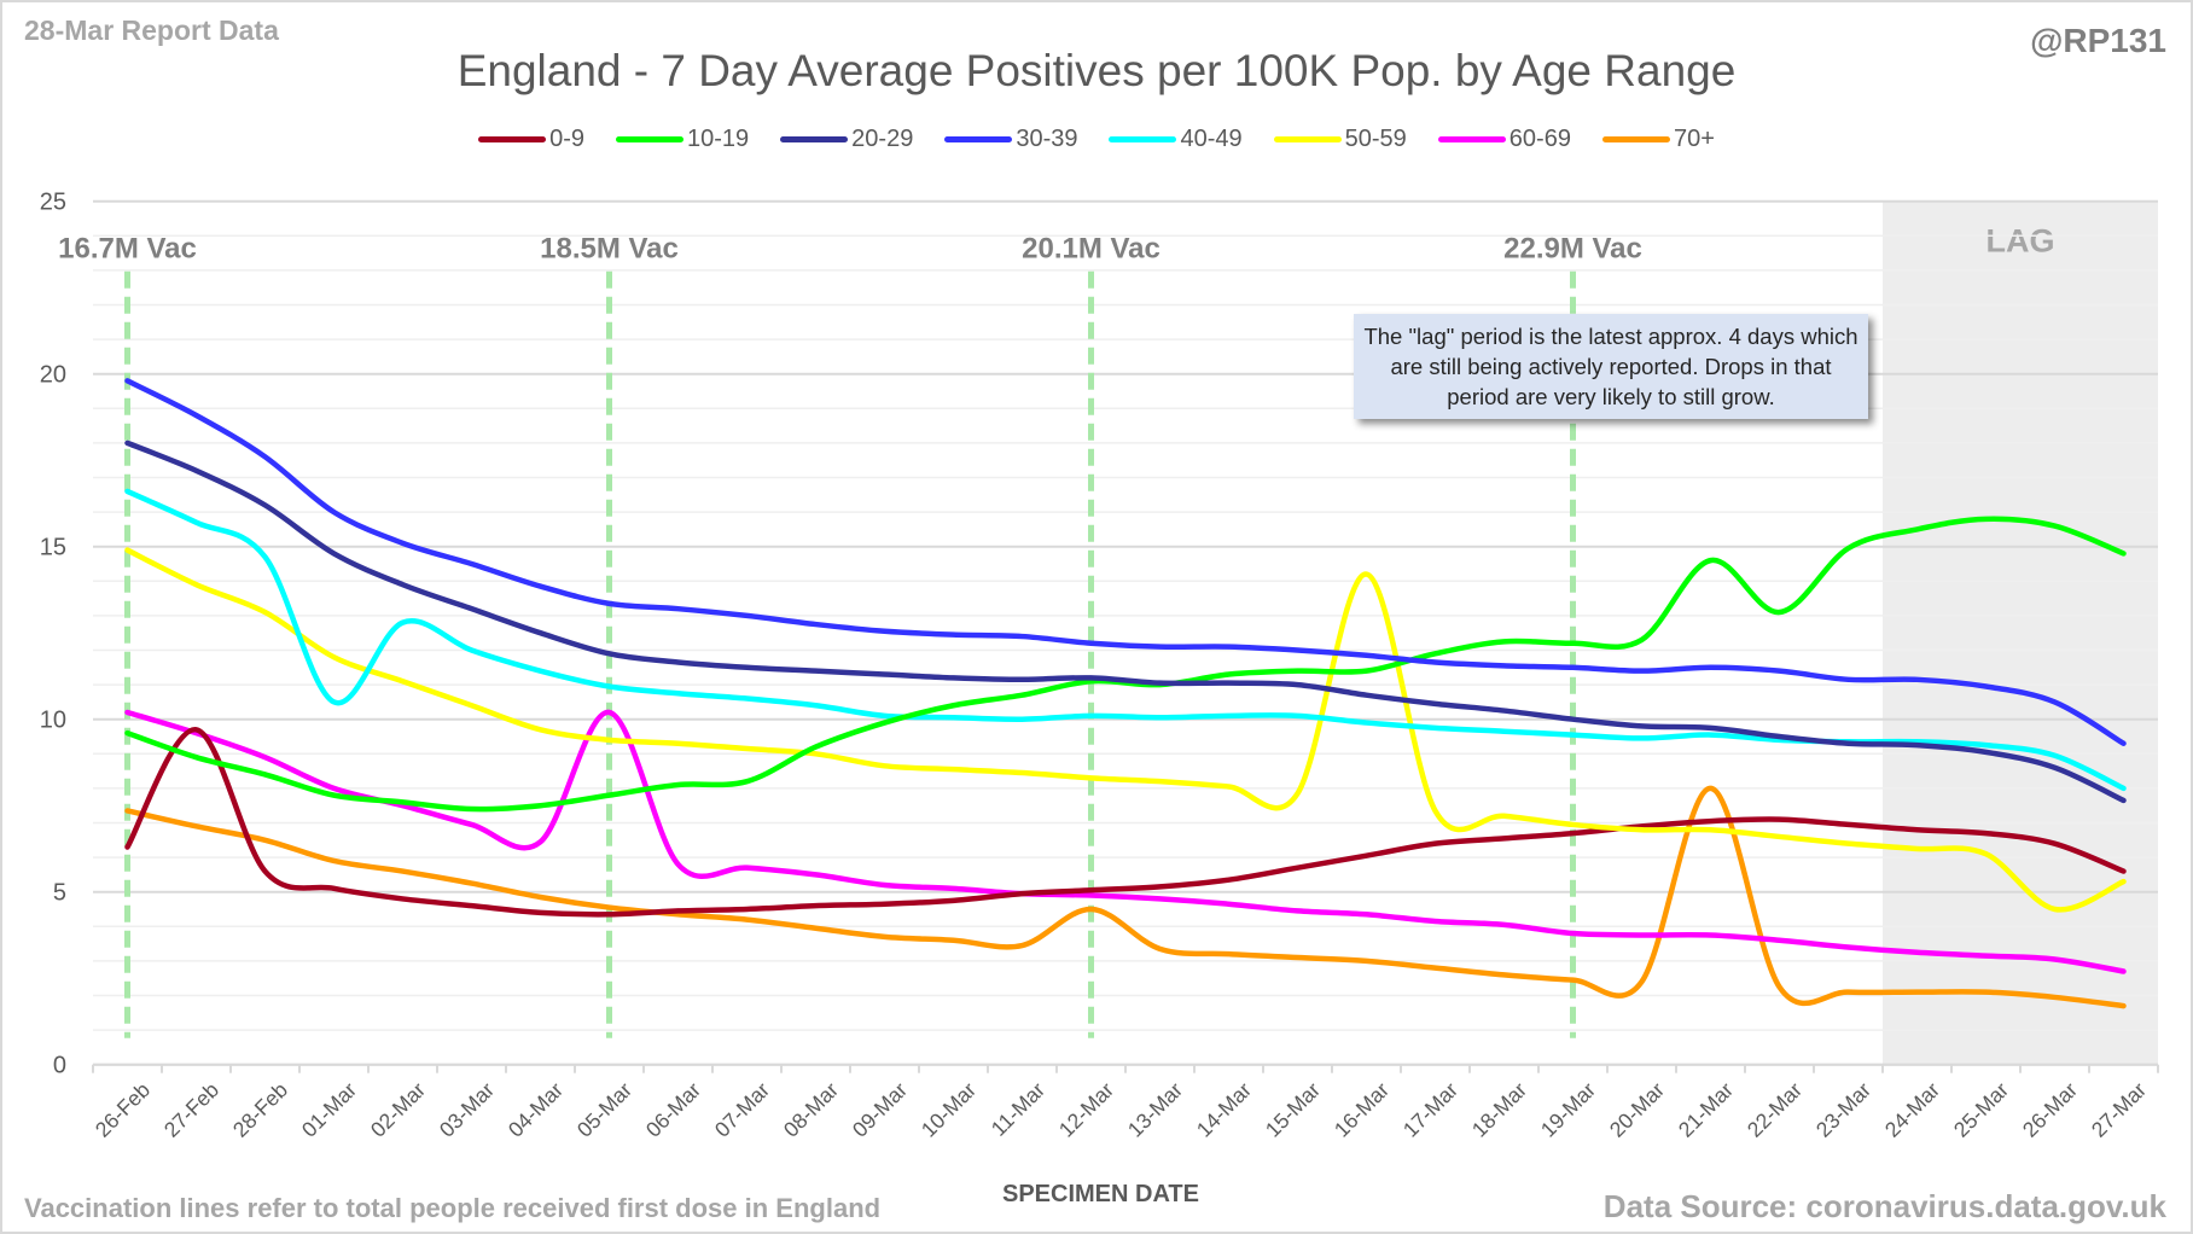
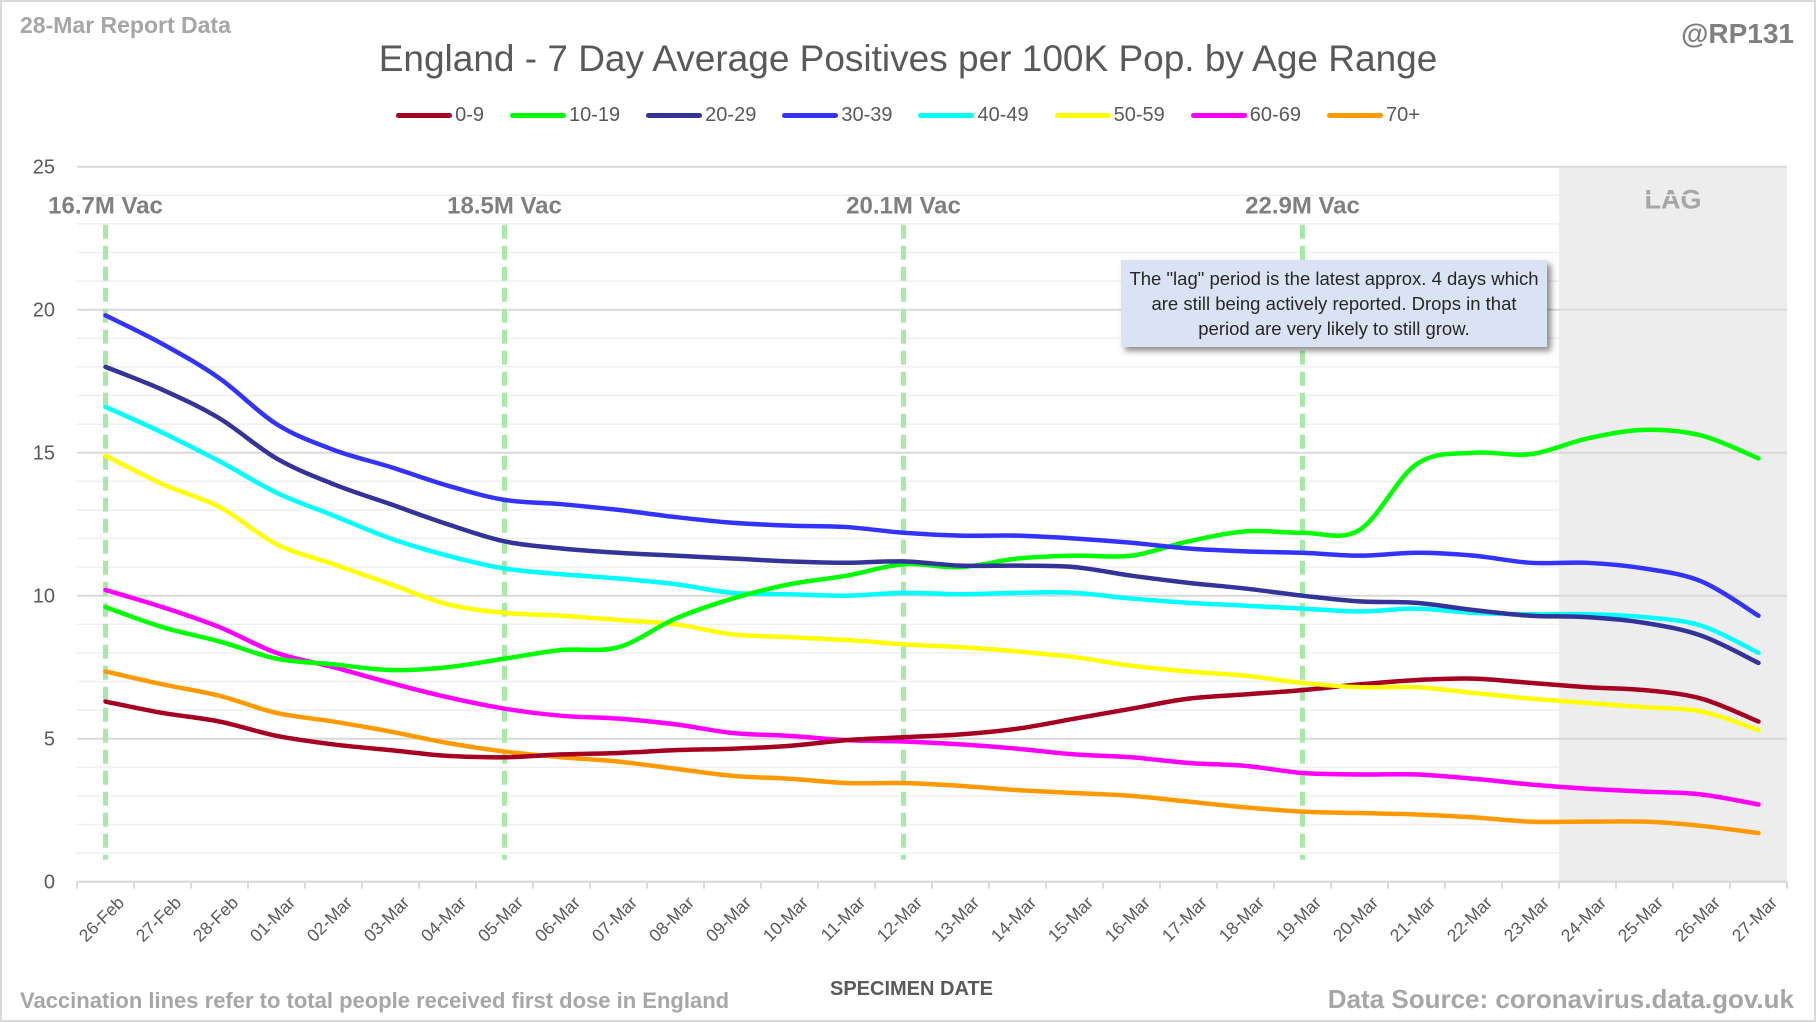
0-9/27-Feb: 9.7 -> 5.9
40-49/01-Mar: 10.5 -> 13.6
60-69/05-Mar: 10.2 -> 6.0
70+/12-Mar: 4.5 -> 3.5
50-59/16-Mar: 14.2 -> 7.5
70+/21-Mar: 8.0 -> 2.4
10-19/22-Mar: 13.1 -> 15.0
50-59/26-Mar: 4.5 -> 6.0
